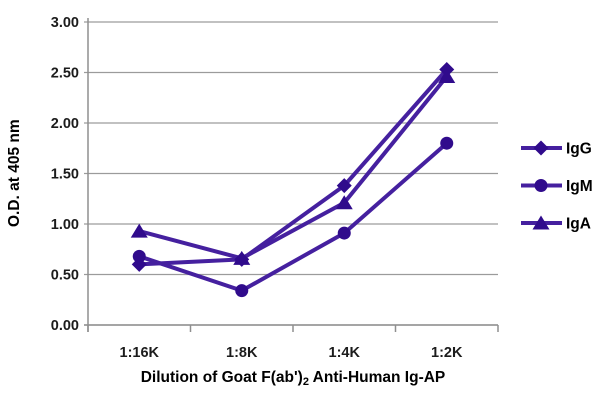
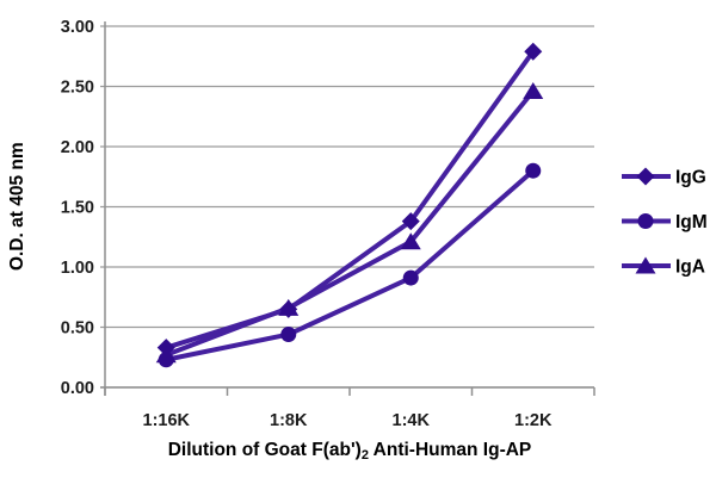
IgG/1:16K: 0.60 -> 0.33
IgM/1:16K: 0.68 -> 0.23
IgA/1:16K: 0.93 -> 0.27
IgM/1:8K: 0.34 -> 0.44
IgG/1:2K: 2.53 -> 2.79
